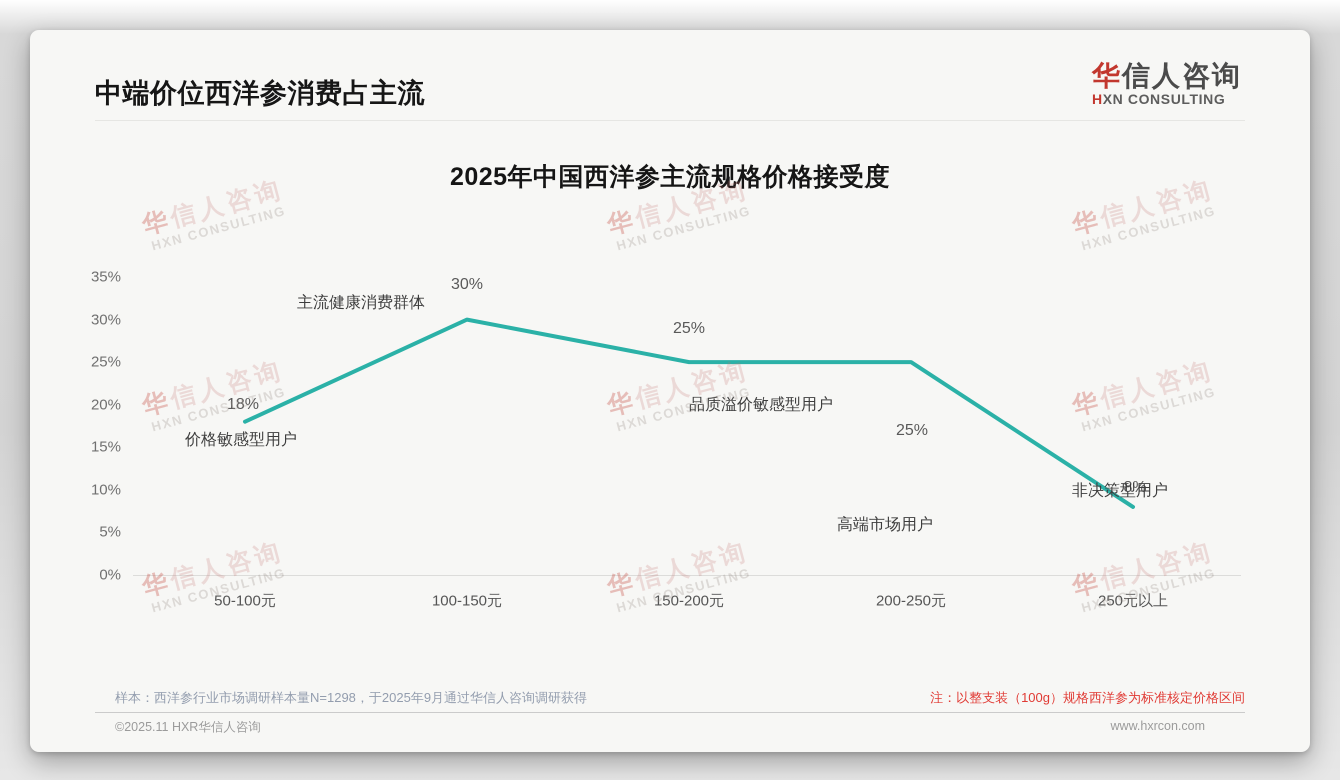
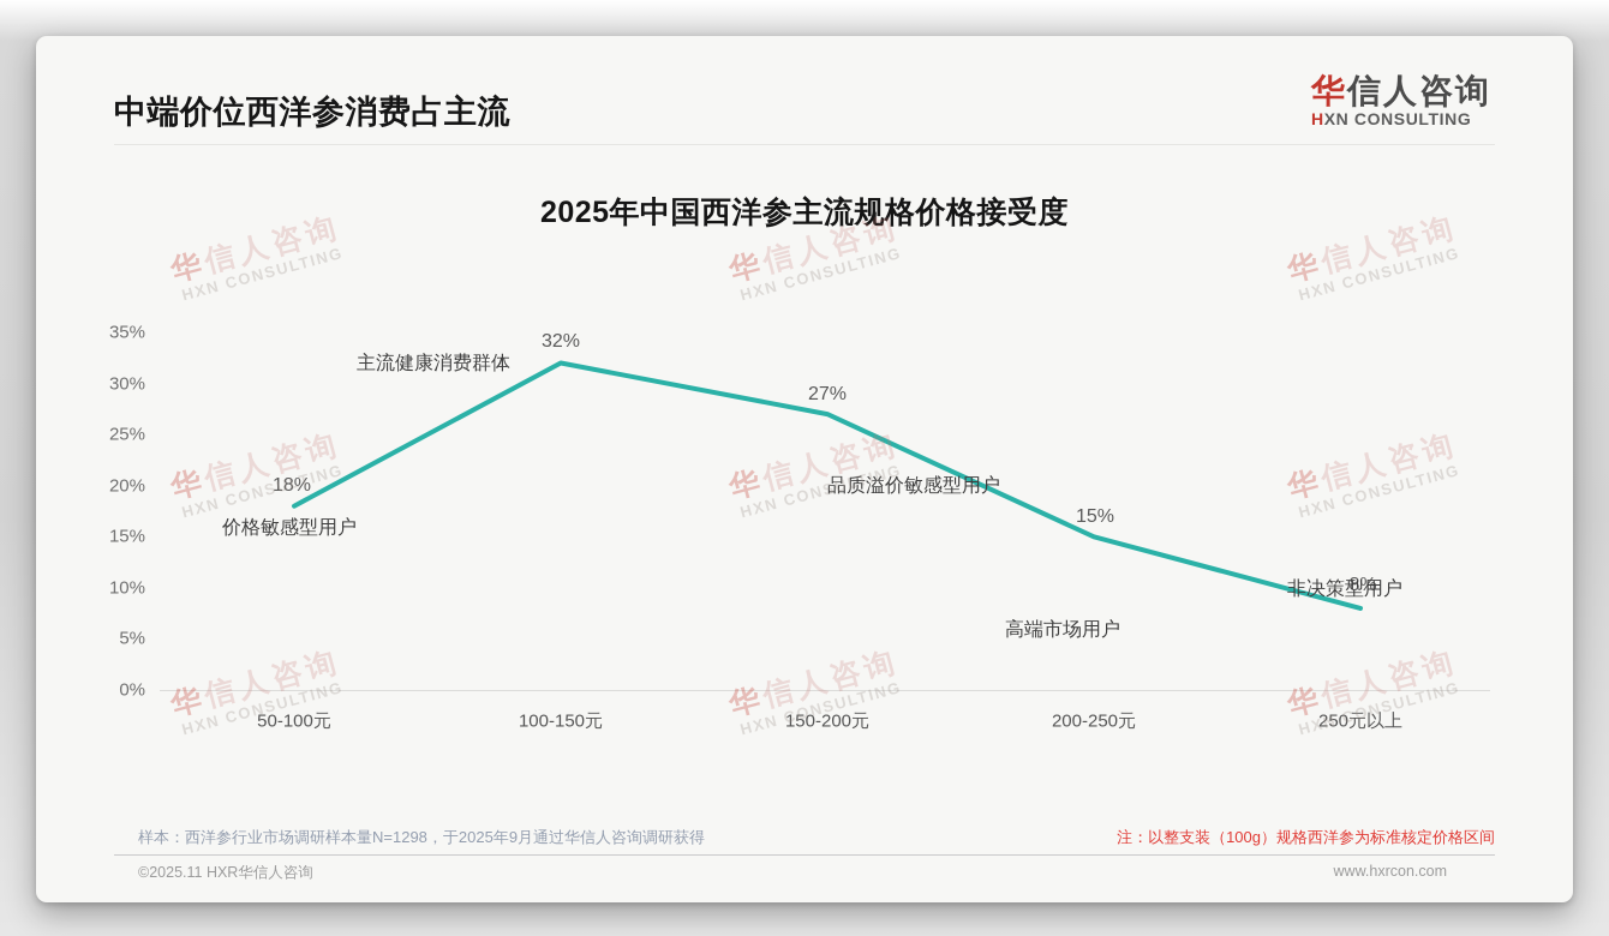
100-150元: 30% -> 32%
150-200元: 25% -> 27%
200-250元: 25% -> 15%
